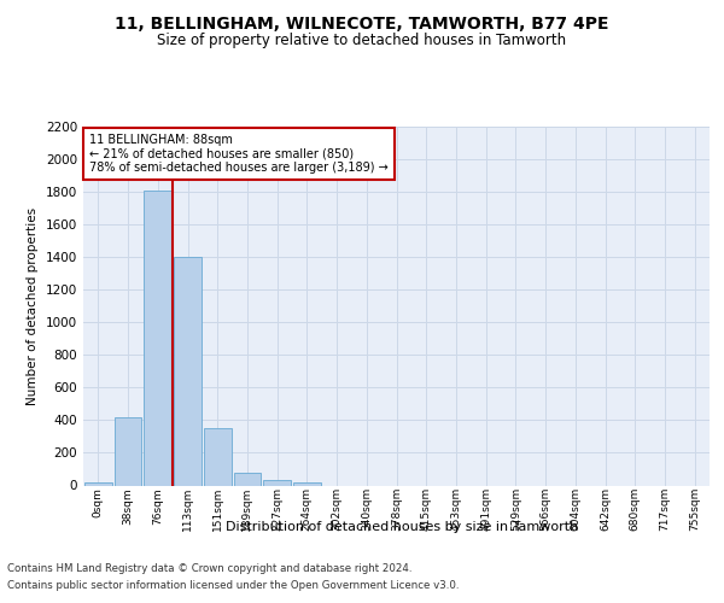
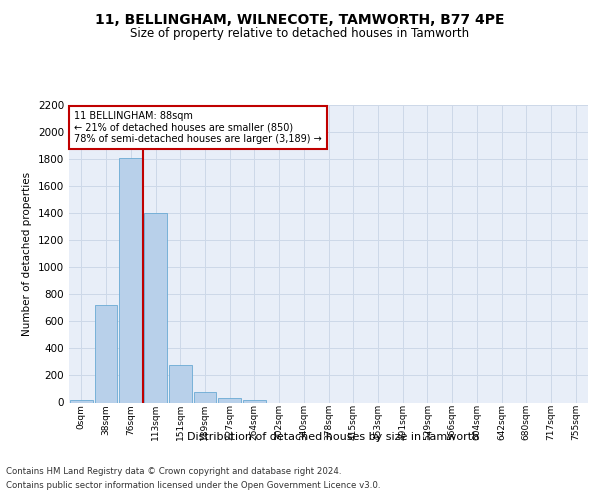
38sqm: 420 -> 720
151sqm: 350 -> 280
